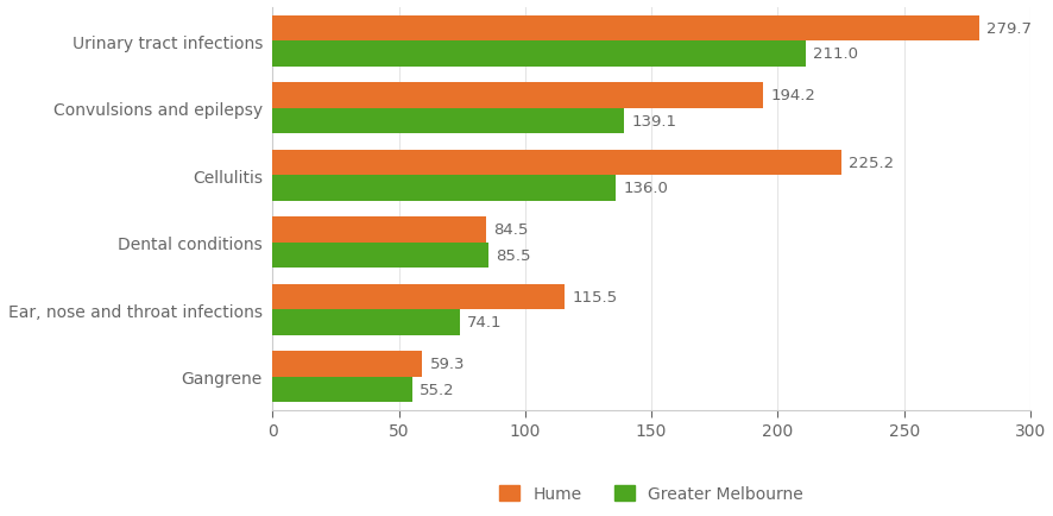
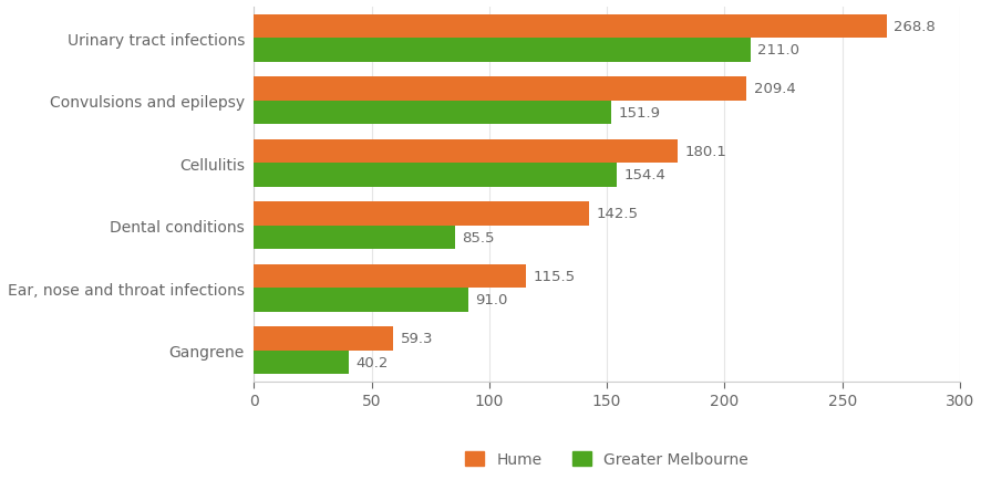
Hume/Urinary tract infections: 279.7 -> 268.8
Hume/Convulsions and epilepsy: 194.2 -> 209.4
Greater Melbourne/Convulsions and epilepsy: 139.1 -> 151.9
Hume/Cellulitis: 225.2 -> 180.1
Greater Melbourne/Cellulitis: 136.0 -> 154.4
Hume/Dental conditions: 84.5 -> 142.5
Greater Melbourne/Ear, nose and throat infections: 74.1 -> 91.0
Greater Melbourne/Gangrene: 55.2 -> 40.2
